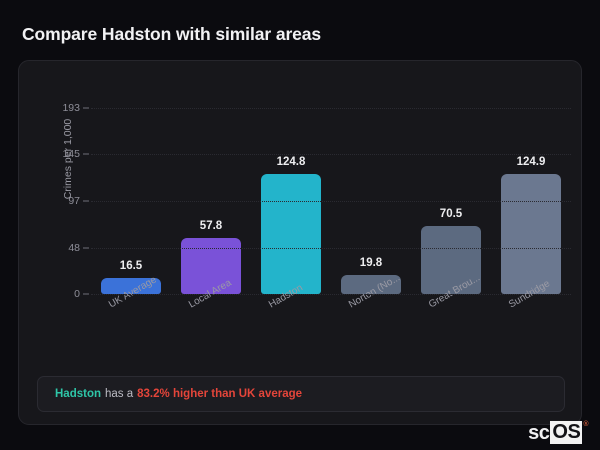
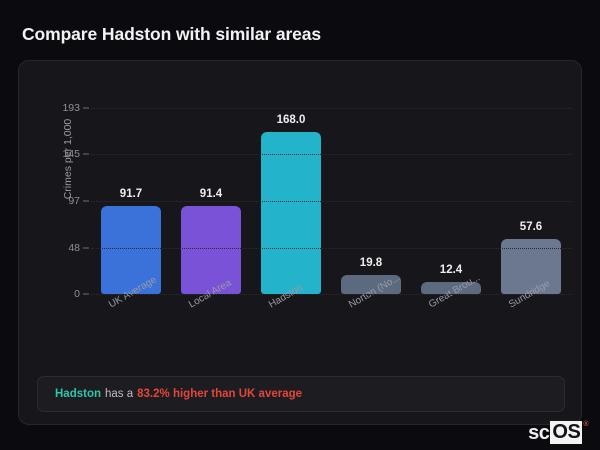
UK Average: 16.5 -> 91.7
Local Area: 57.8 -> 91.4
Hadston: 124.8 -> 168.0
Great Brou...: 70.5 -> 12.4
Sundridge: 124.9 -> 57.6
